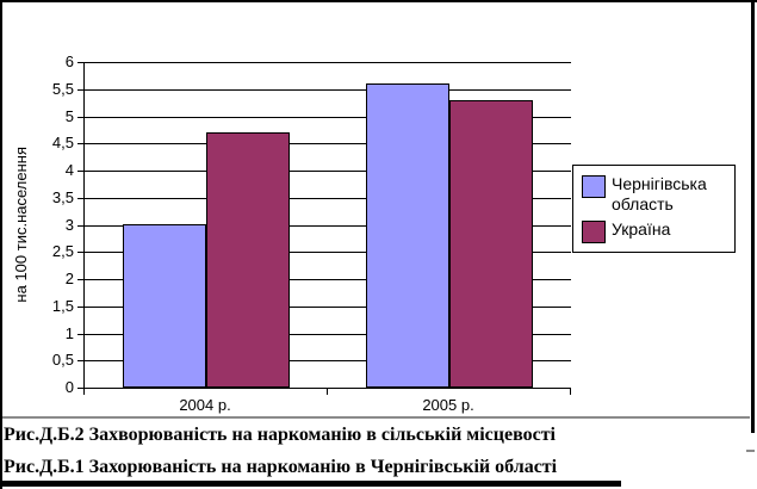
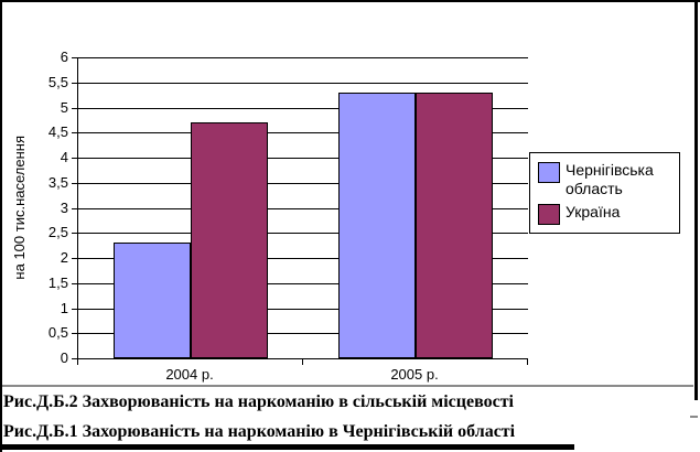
Чернігівська область/2004 р.: 3.0 -> 2.3
Чернігівська область/2005 р.: 5.6 -> 5.3
